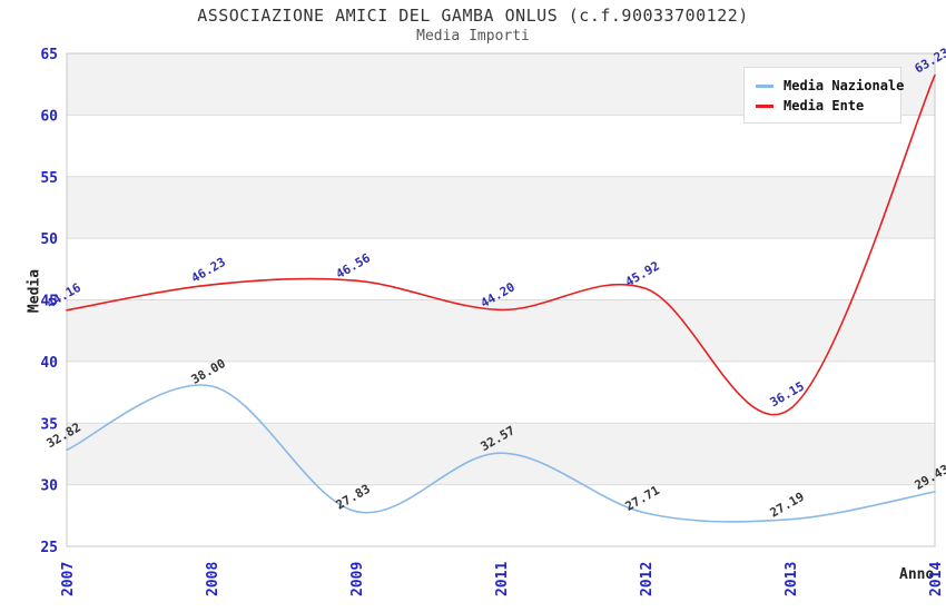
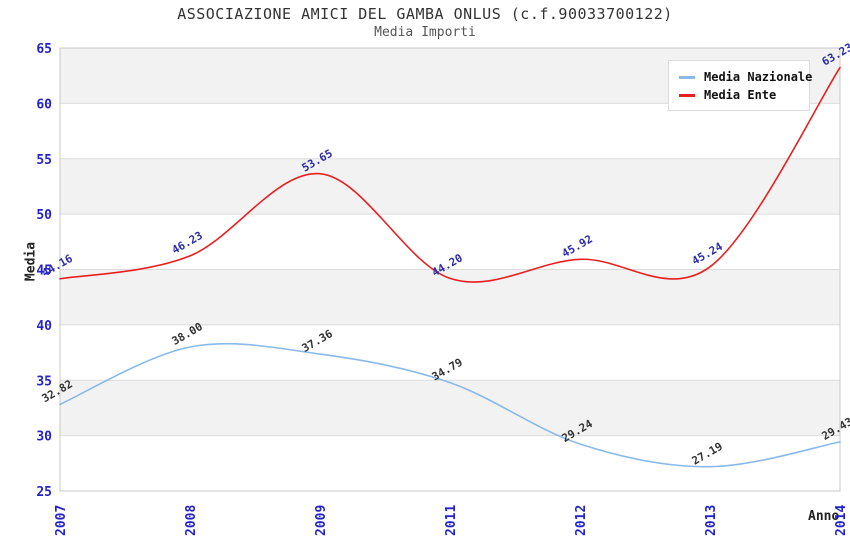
Media Nazionale/2009: 27.83 -> 37.36
Media Ente/2009: 46.56 -> 53.65
Media Nazionale/2011: 32.57 -> 34.79
Media Nazionale/2012: 27.71 -> 29.24
Media Ente/2013: 36.15 -> 45.24
